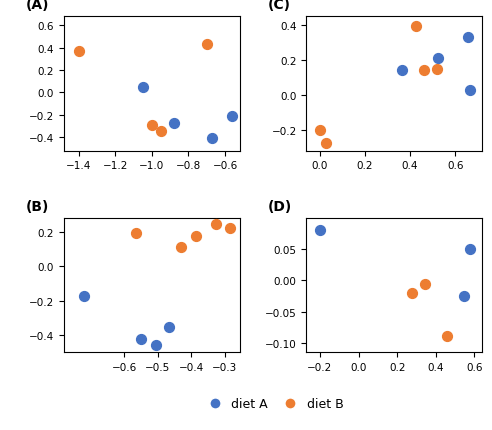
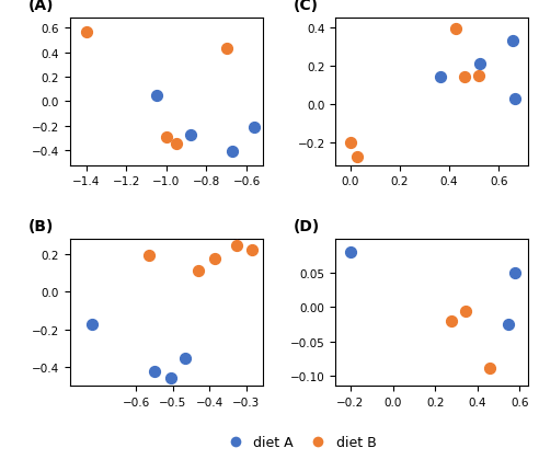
diet B/−1.4: 0.37 -> 0.57
